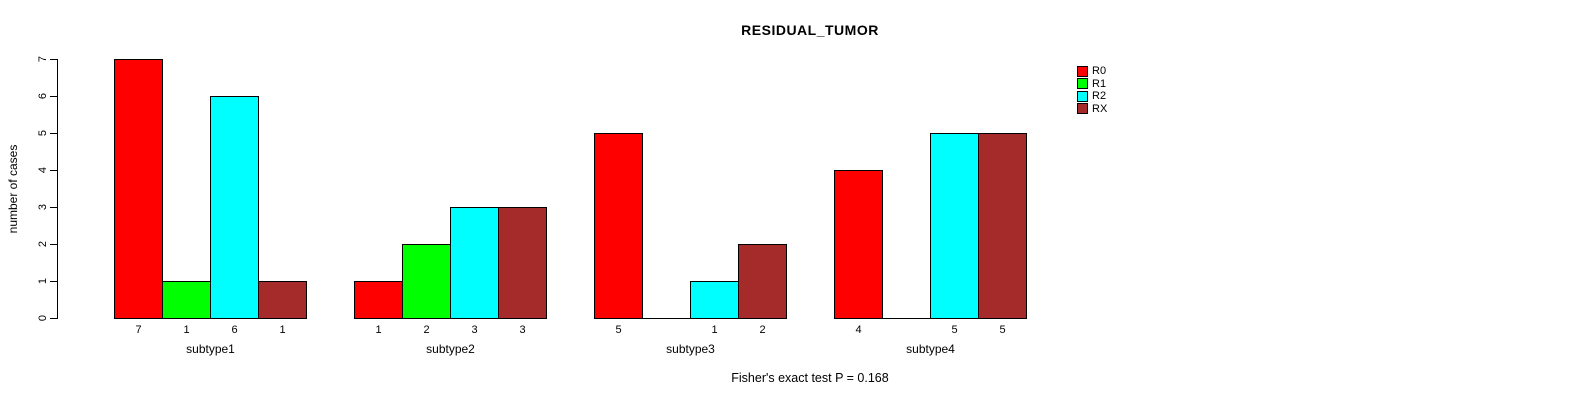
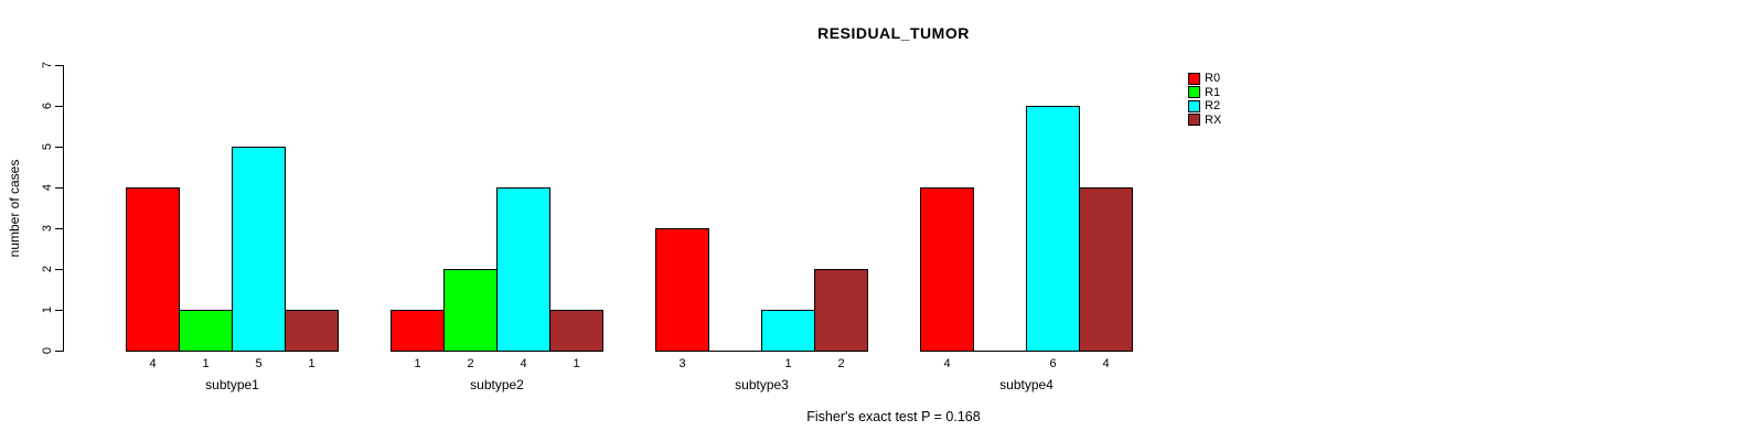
R0/subtype1: 7 -> 4
R2/subtype1: 6 -> 5
R2/subtype2: 3 -> 4
RX/subtype2: 3 -> 1
R0/subtype3: 5 -> 3
R2/subtype4: 5 -> 6
RX/subtype4: 5 -> 4
